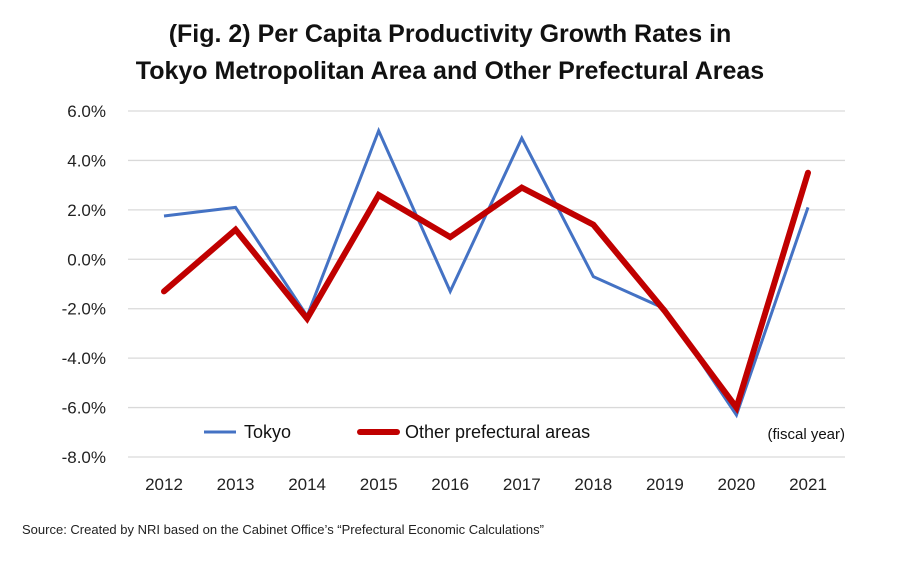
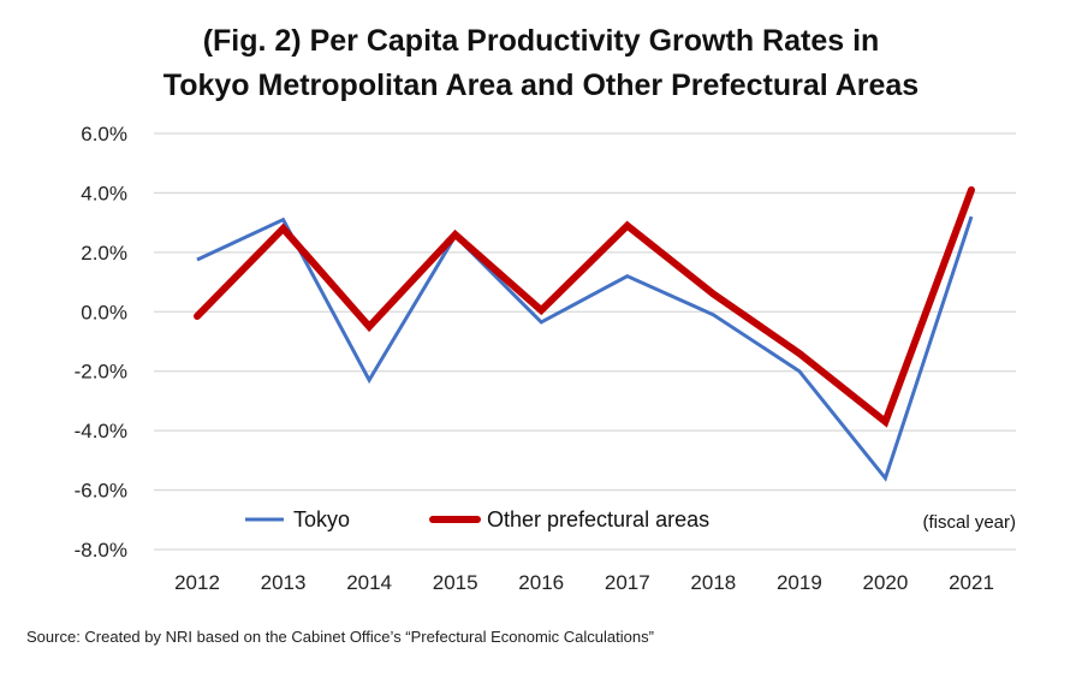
Other prefectural areas/2012: -1.3% -> -0.1%
Tokyo/2013: 2.1% -> 3.1%
Other prefectural areas/2013: 1.2% -> 2.8%
Other prefectural areas/2014: -2.4% -> -0.5%
Tokyo/2015: 5.2% -> 2.5%
Tokyo/2016: -1.3% -> -0.3%
Other prefectural areas/2016: 0.9% -> 0.1%
Tokyo/2017: 4.9% -> 1.2%
Tokyo/2018: -0.7% -> -0.1%
Other prefectural areas/2018: 1.4% -> 0.6%
Other prefectural areas/2019: -2.1% -> -1.4%
Tokyo/2020: -6.3% -> -5.6%
Other prefectural areas/2020: -6.0% -> -3.7%
Tokyo/2021: 2.1% -> 3.2%
Other prefectural areas/2021: 3.5% -> 4.1%
